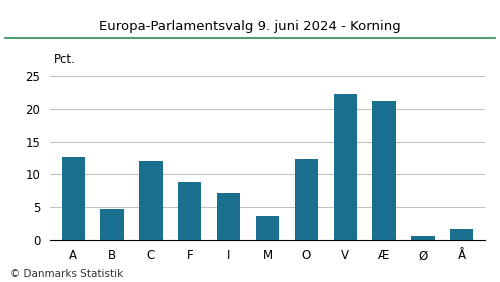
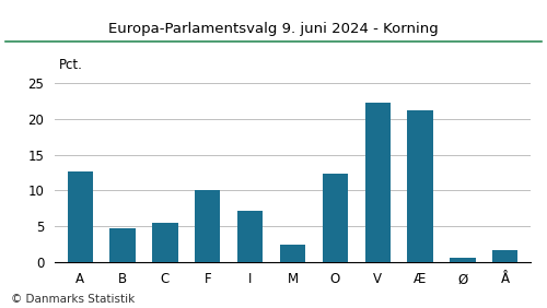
C: 12.0 -> 5.5
F: 8.8 -> 10.0
M: 3.6 -> 2.4
